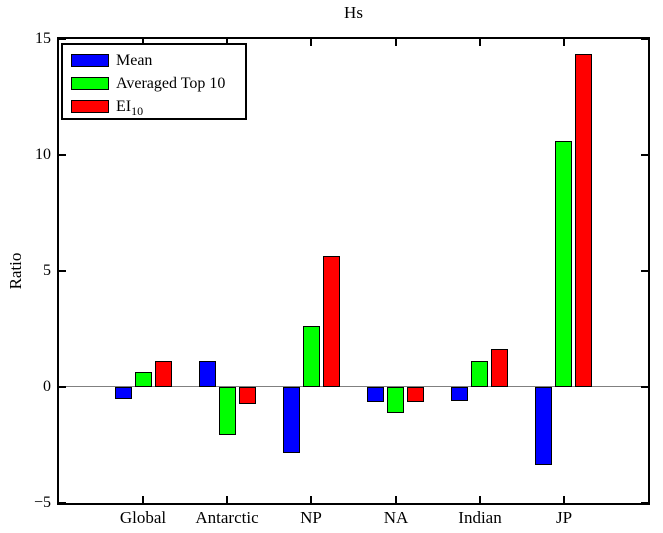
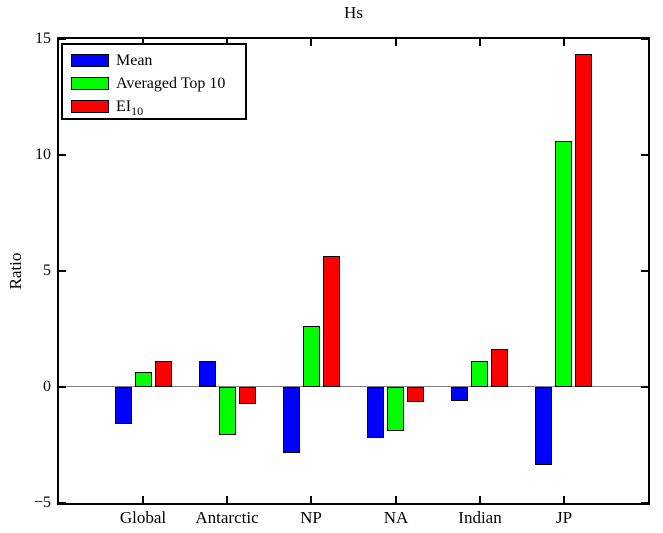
Mean/Global: -0.5 -> -1.6
Mean/NA: -0.7 -> -2.2
Averaged Top 10/NA: -1.1 -> -1.9
